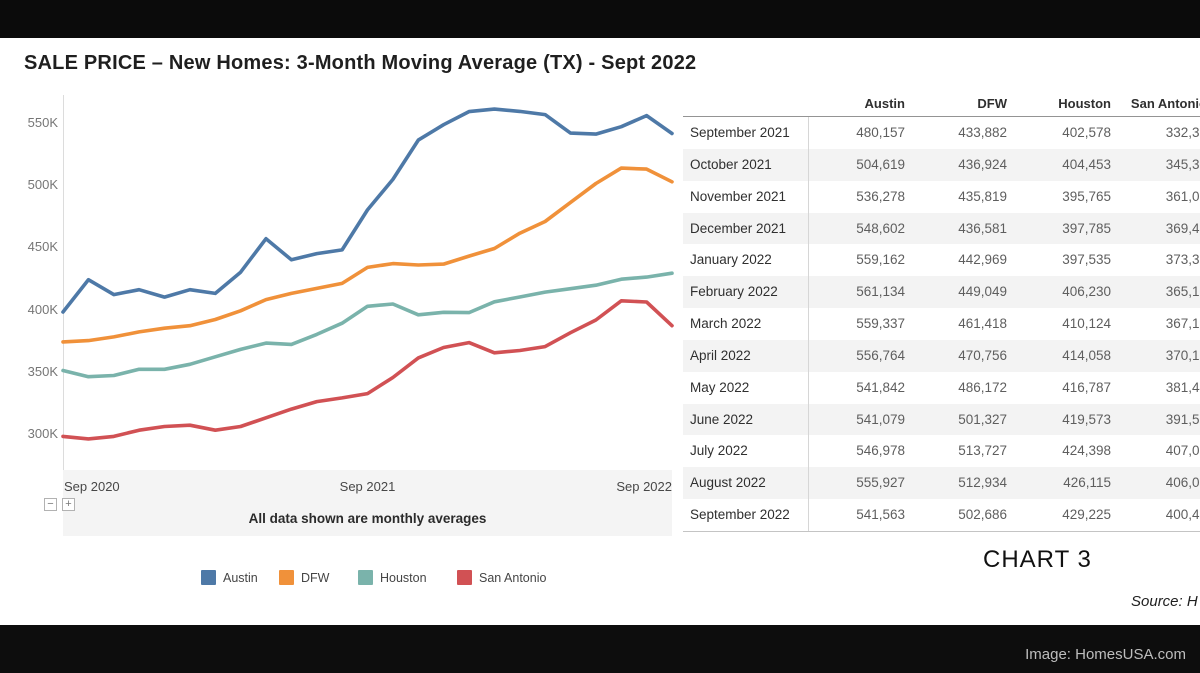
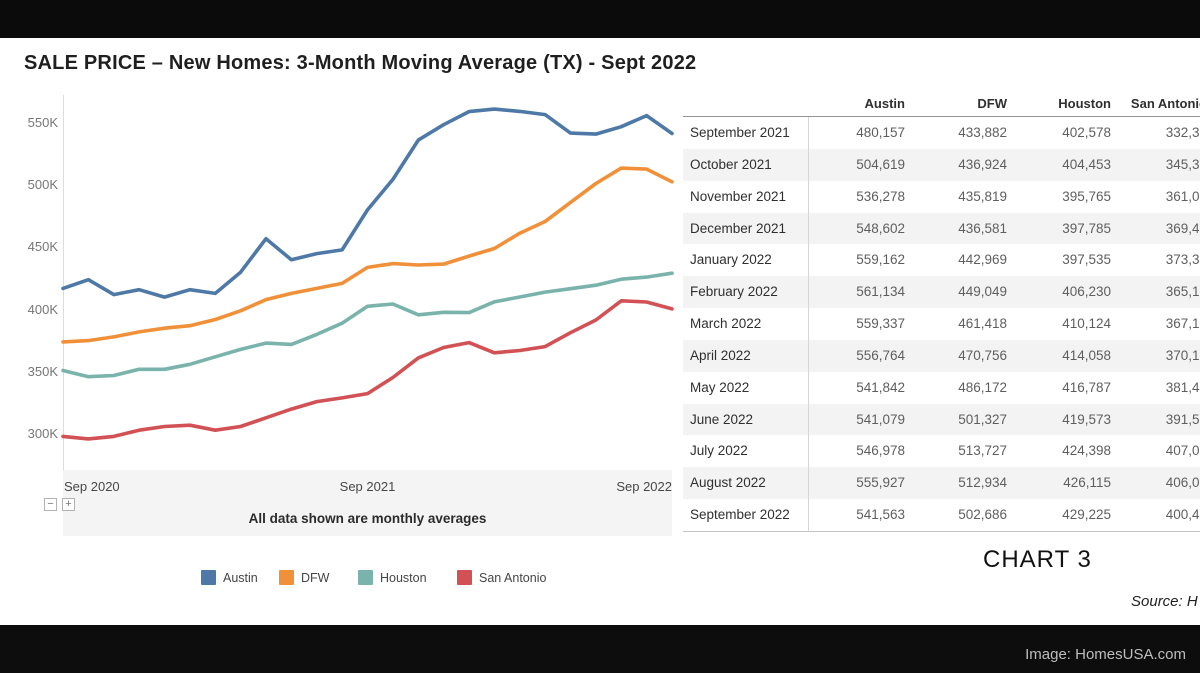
Austin/Sep 2020: 398K -> 417K
San Antonio/Sep 2022: 387K -> 400K
